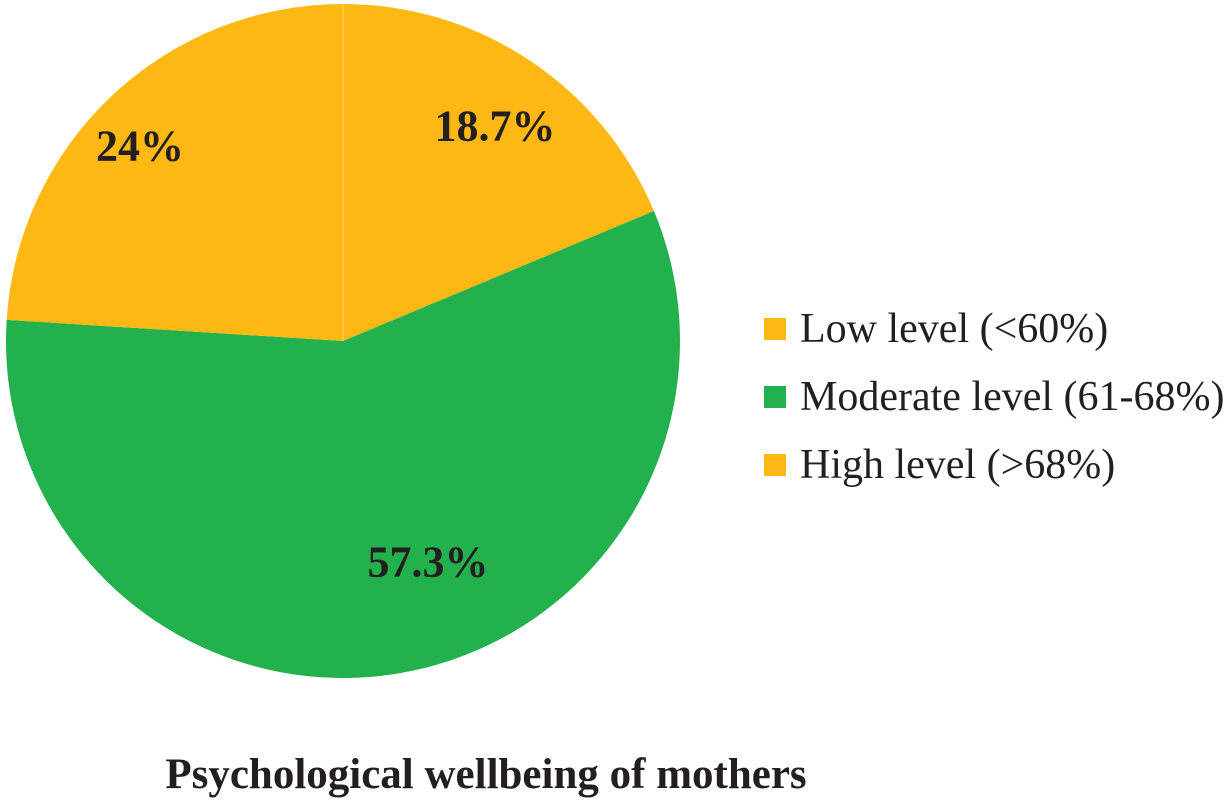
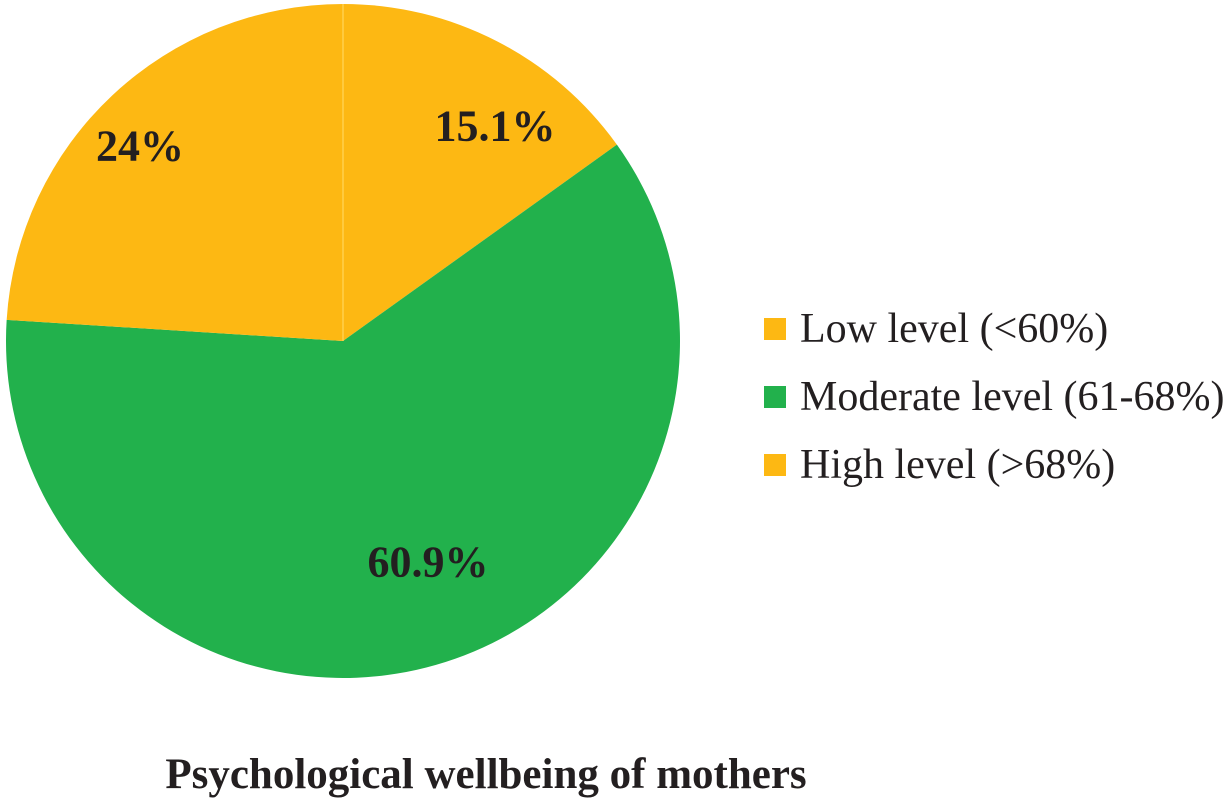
Low level (<60%): 18.7% -> 15.1%
Moderate level (61-68%): 57.3% -> 60.9%
